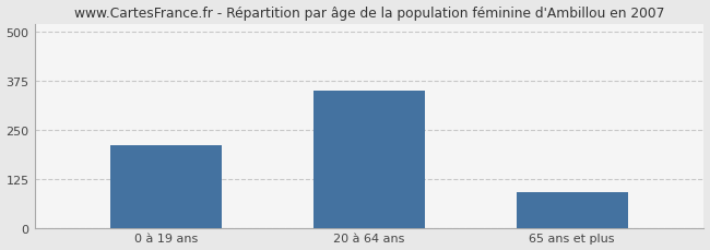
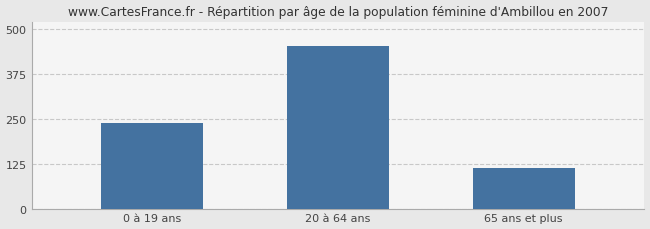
0 à 19 ans: 210 -> 237
20 à 64 ans: 350 -> 453
65 ans et plus: 90 -> 113
